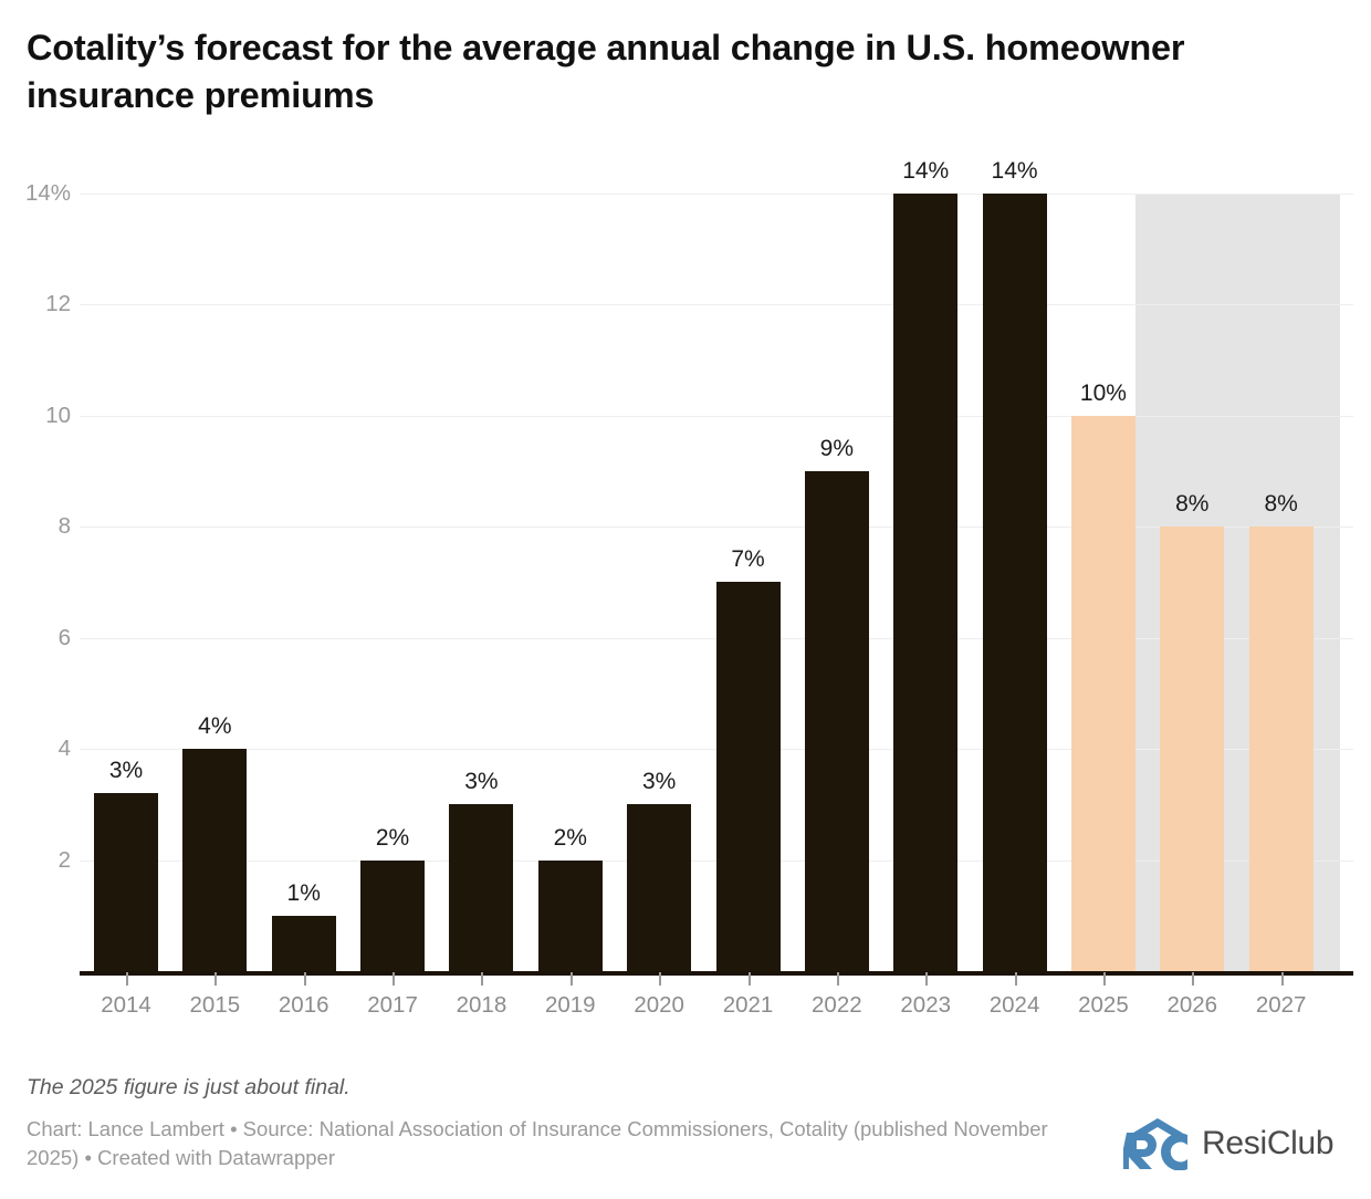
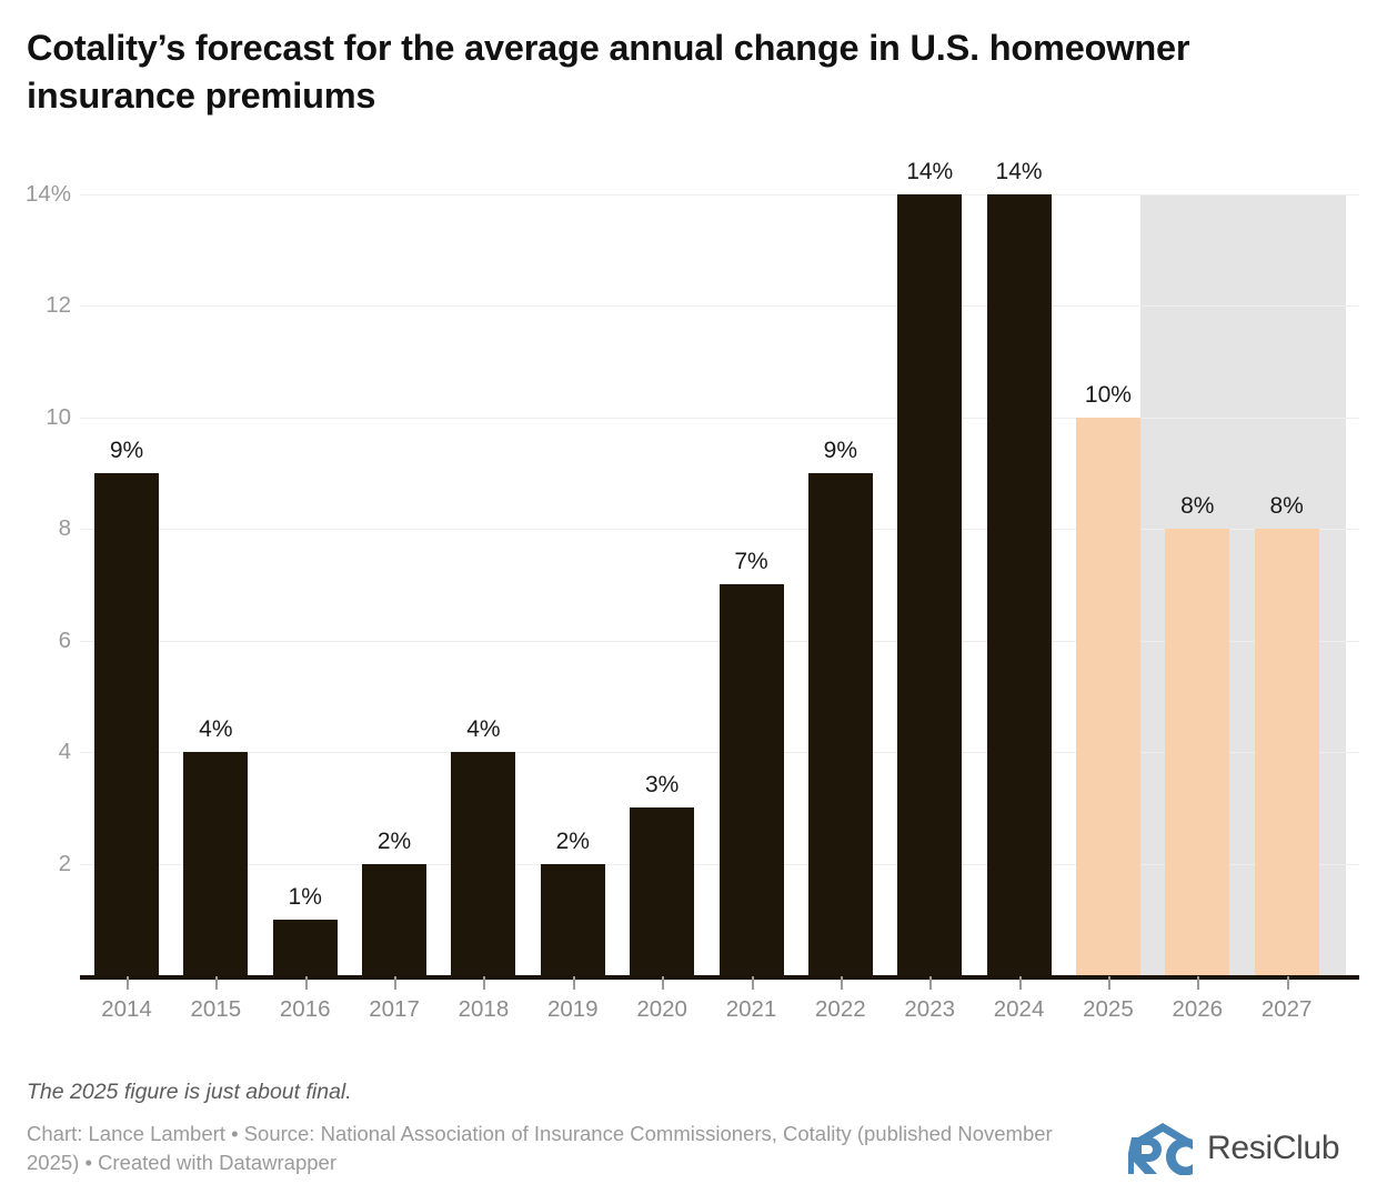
2014: 3% -> 9%
2018: 3% -> 4%
